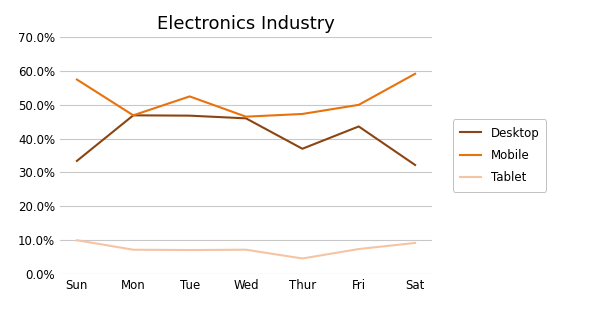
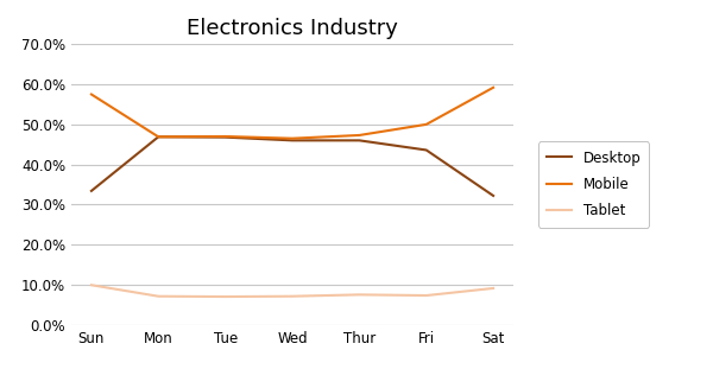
Mobile/Tue: 52.5% -> 47.0%
Desktop/Thur: 37.0% -> 46.0%
Tablet/Thur: 4.5% -> 7.5%
